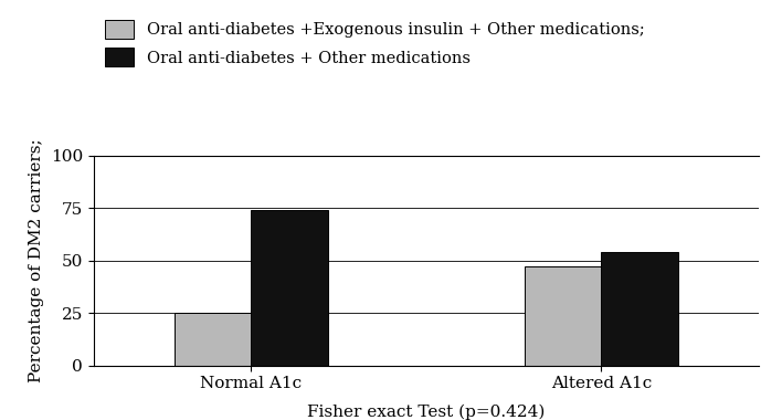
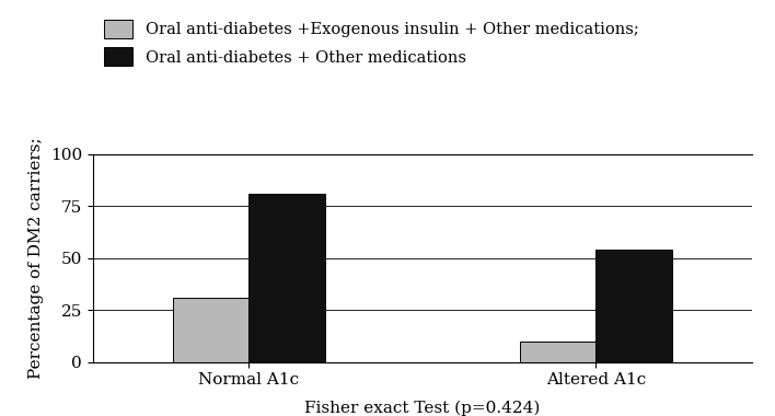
Oral anti-diabetes +Exogenous insulin + Other medications;/Normal A1c: 25 -> 31
Oral anti-diabetes + Other medications/Normal A1c: 74 -> 81
Oral anti-diabetes +Exogenous insulin + Other medications;/Altered A1c: 47 -> 10
